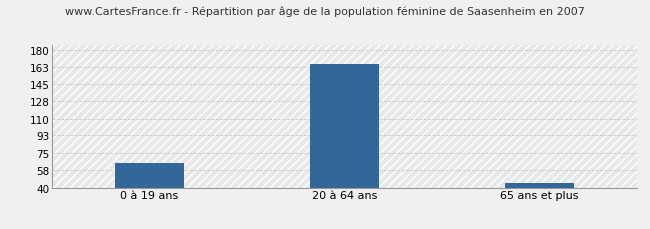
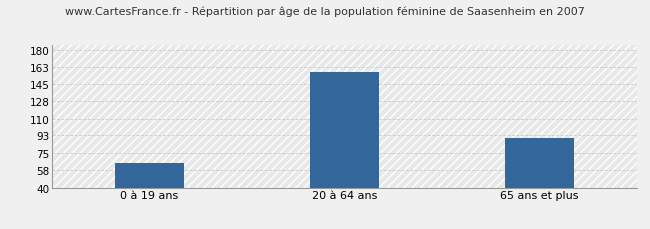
20 à 64 ans: 166 -> 158
65 ans et plus: 45 -> 90
